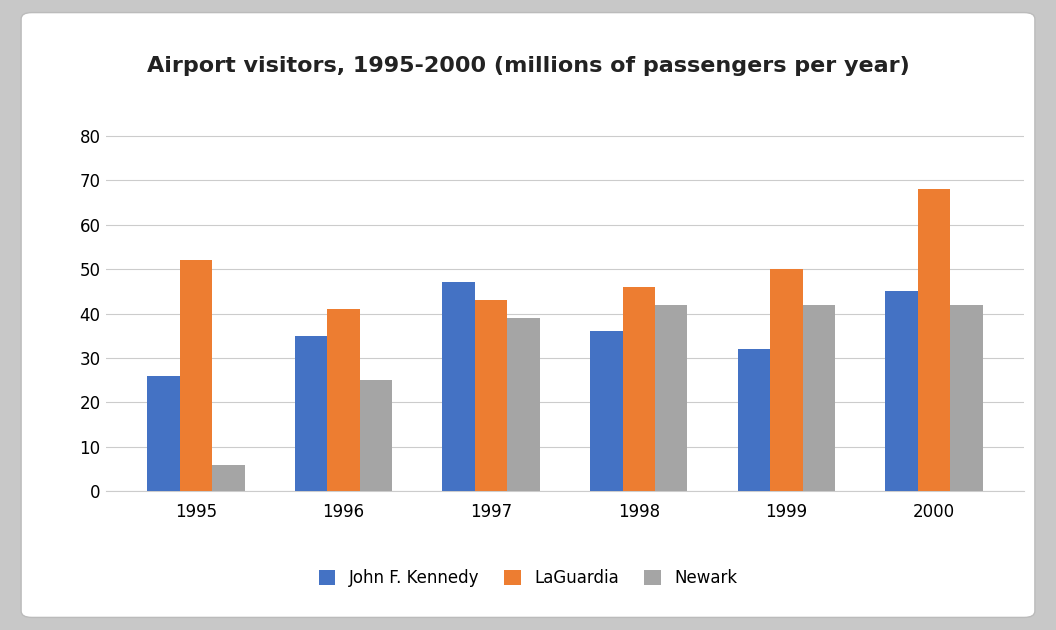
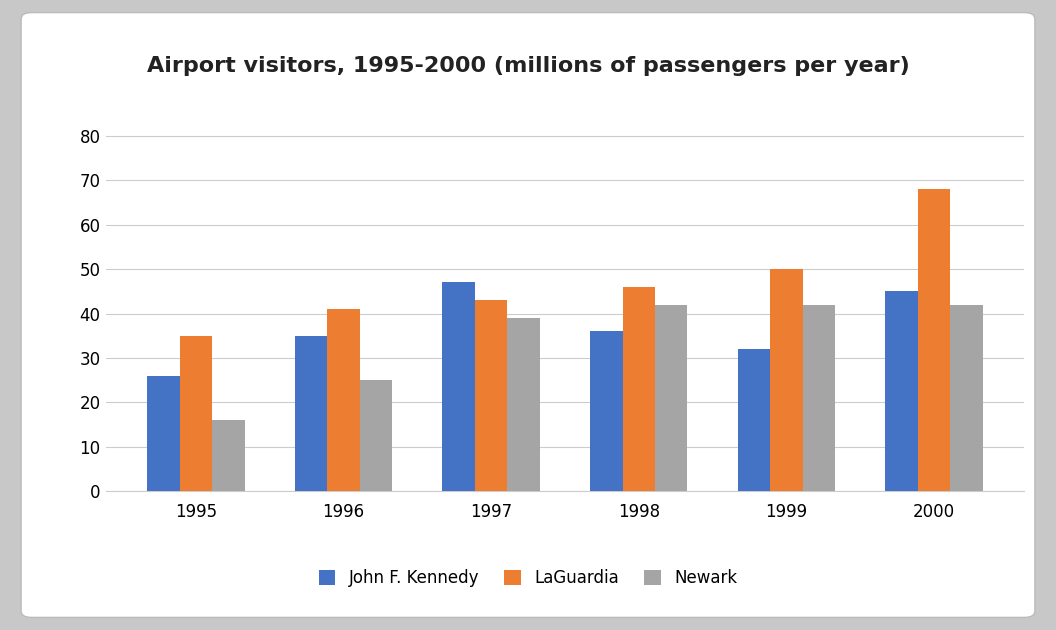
LaGuardia/1995: 52 -> 35
Newark/1995: 6 -> 16
